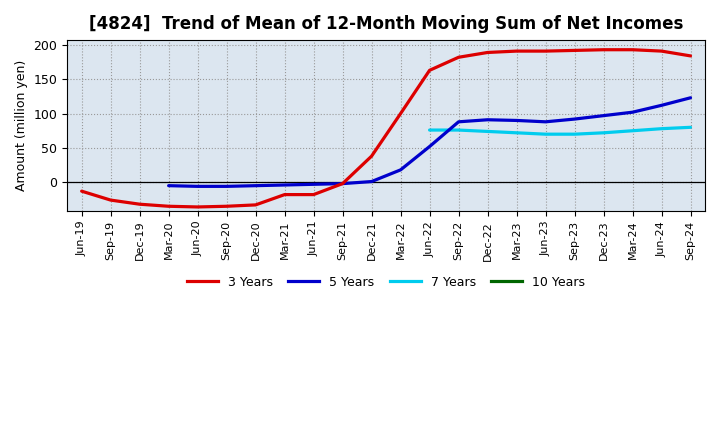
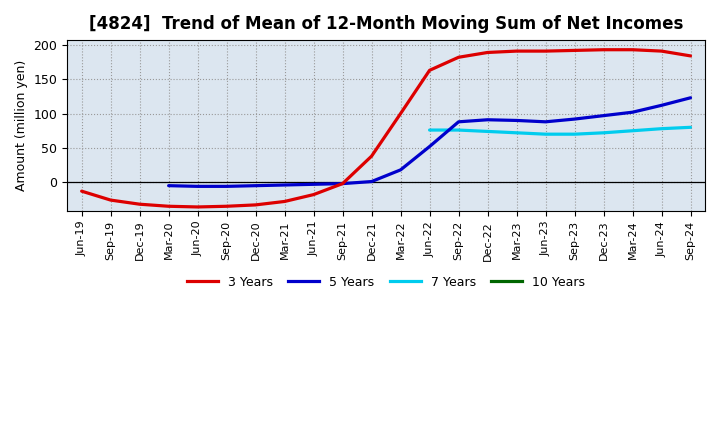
3 Years/Mar-21: -18 -> -28
